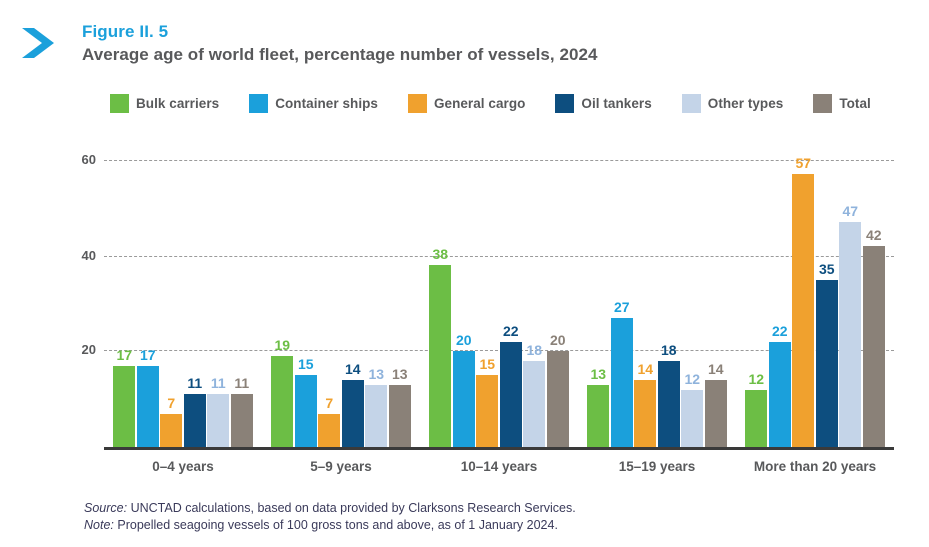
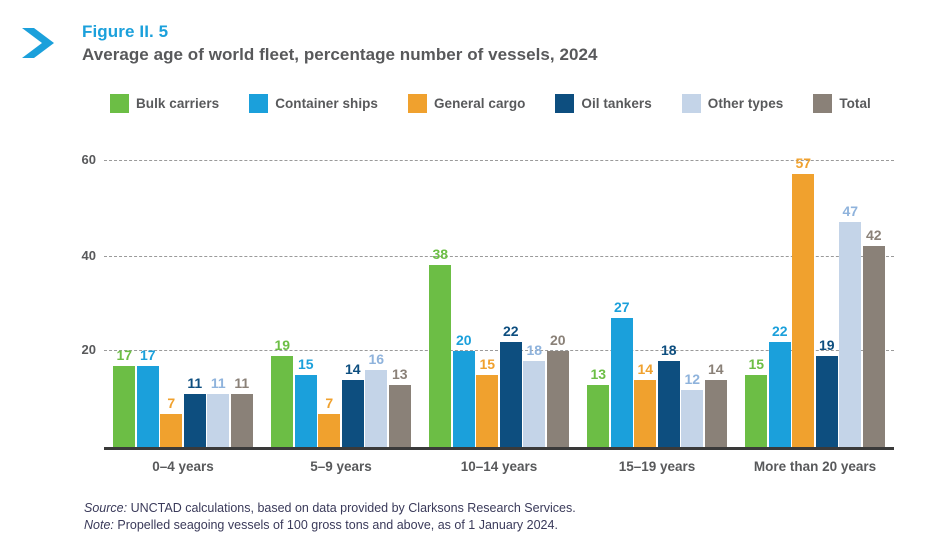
Other types/5–9 years: 13 -> 16
Bulk carriers/More than 20 years: 12 -> 15
Oil tankers/More than 20 years: 35 -> 19
